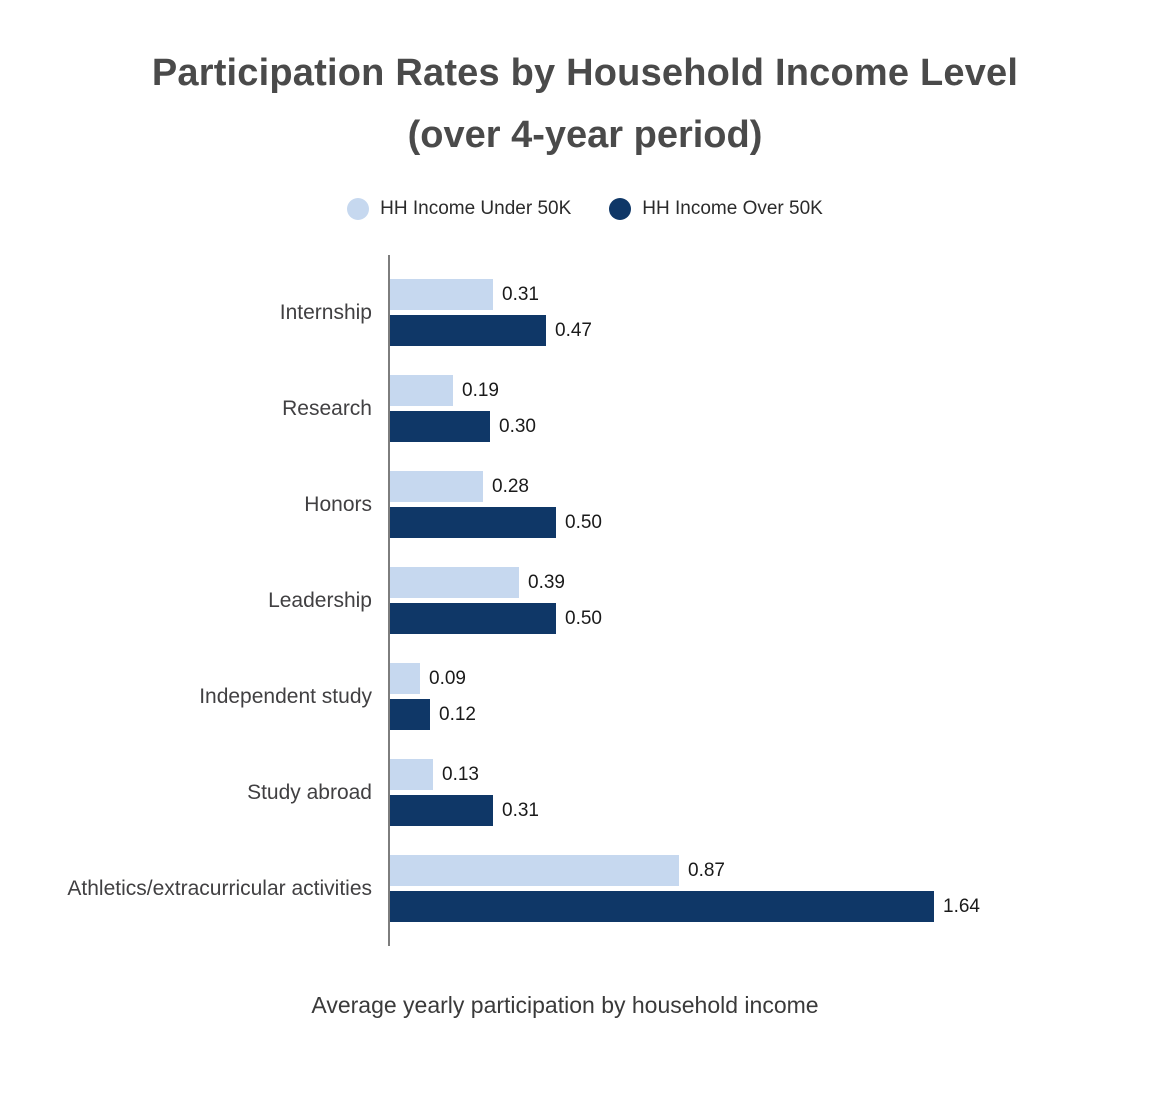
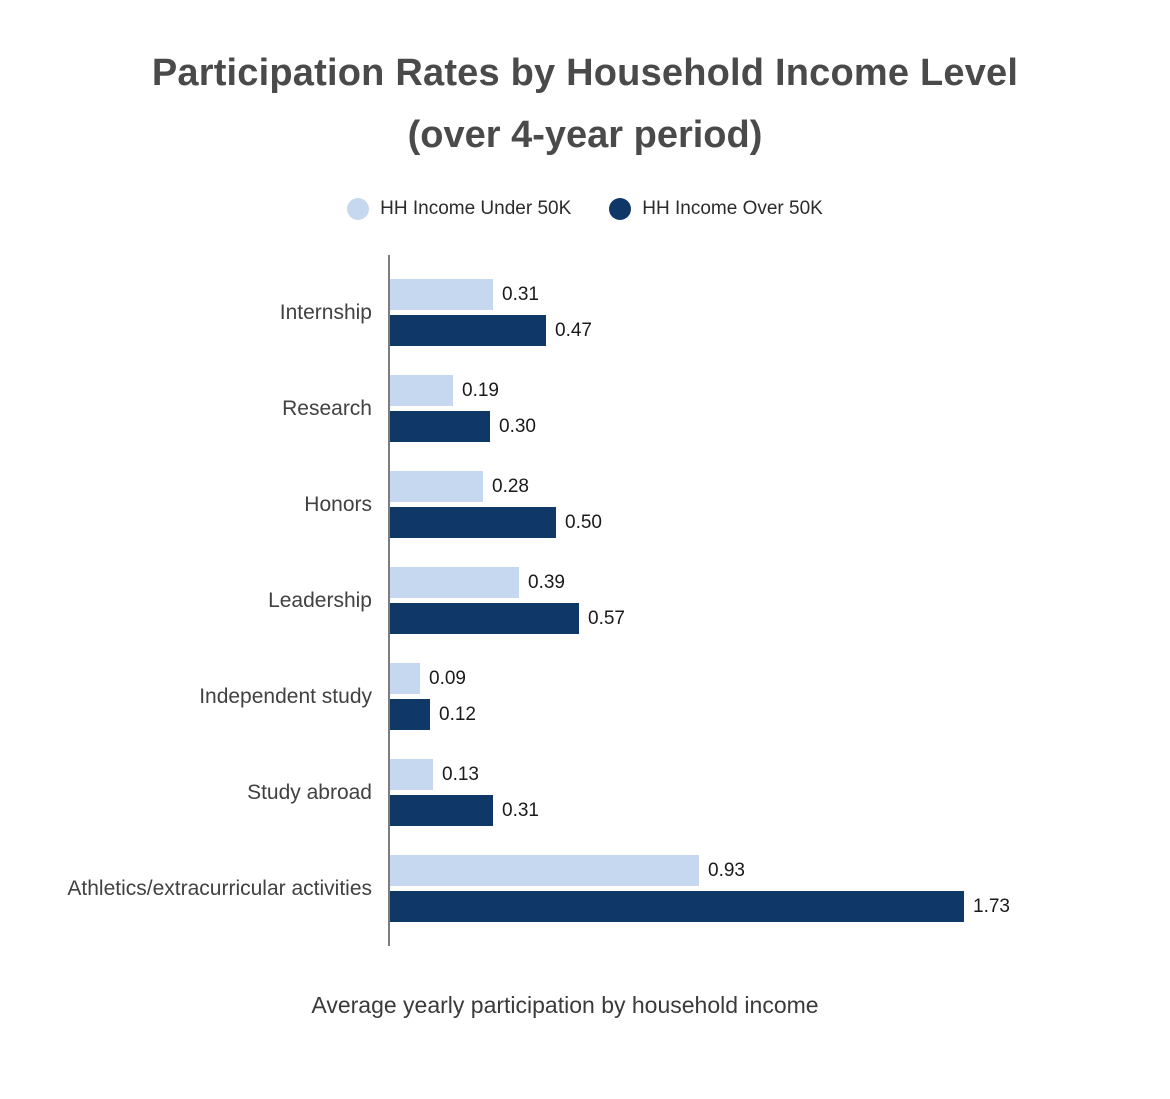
HH Income Over 50K/Leadership: 0.50 -> 0.57
HH Income Under 50K/Athletics/extracurricular activities: 0.87 -> 0.93
HH Income Over 50K/Athletics/extracurricular activities: 1.64 -> 1.73
